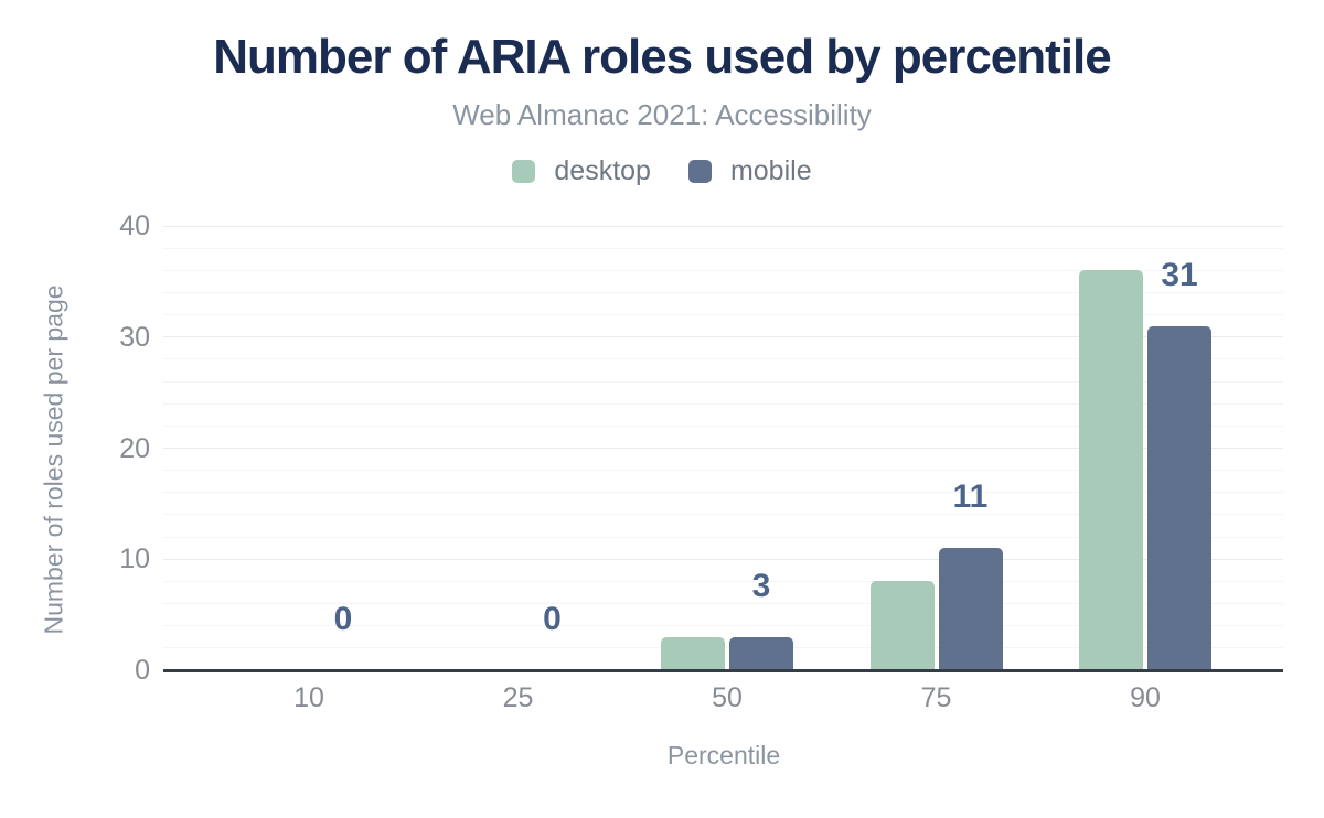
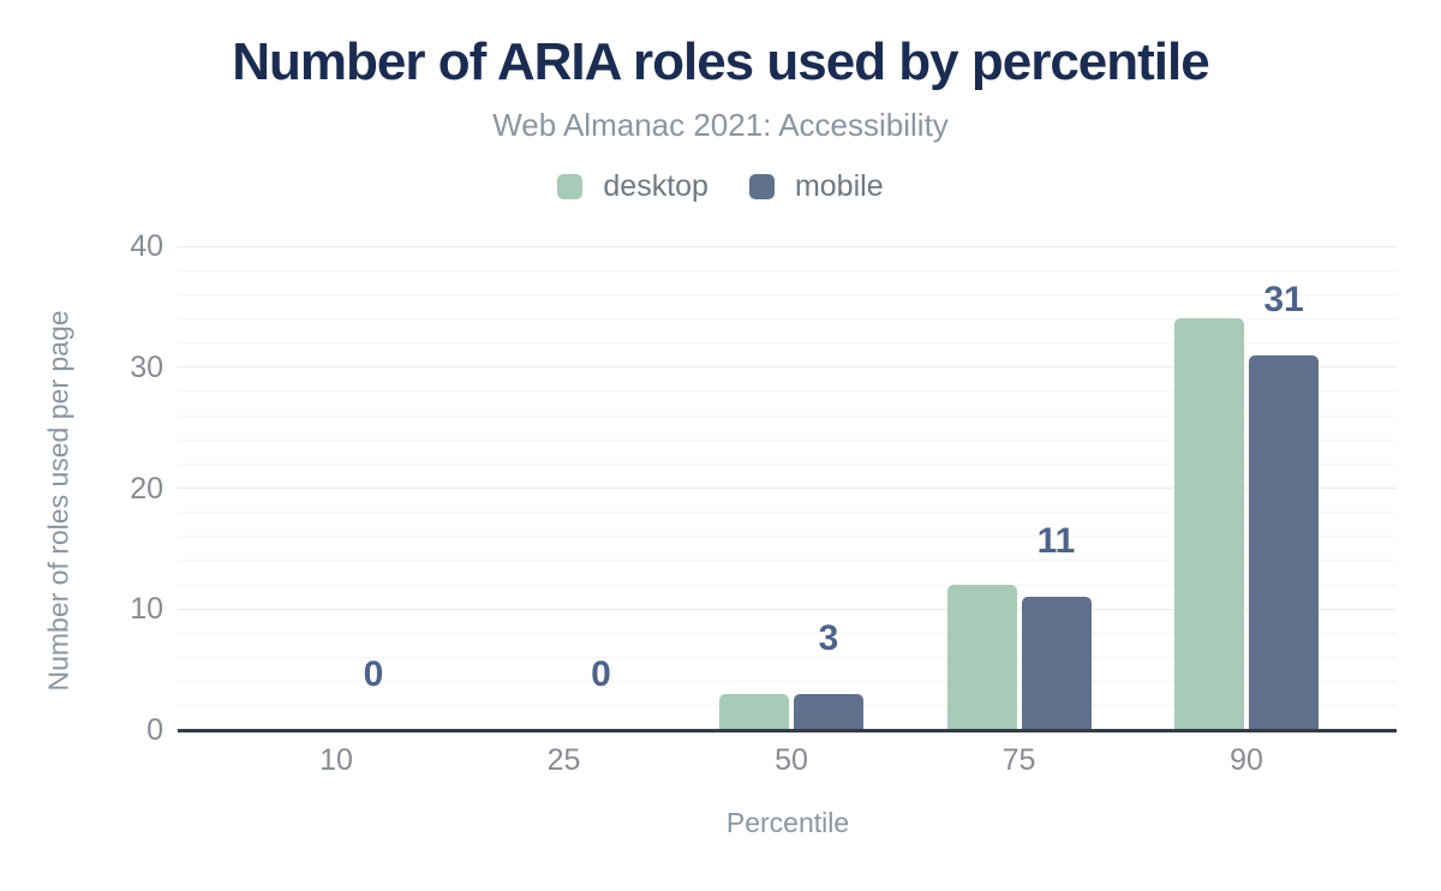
desktop/75: 8 -> 12
desktop/90: 36 -> 34
